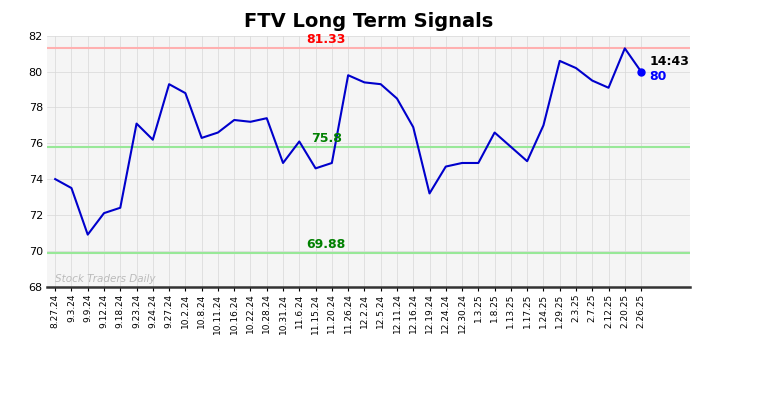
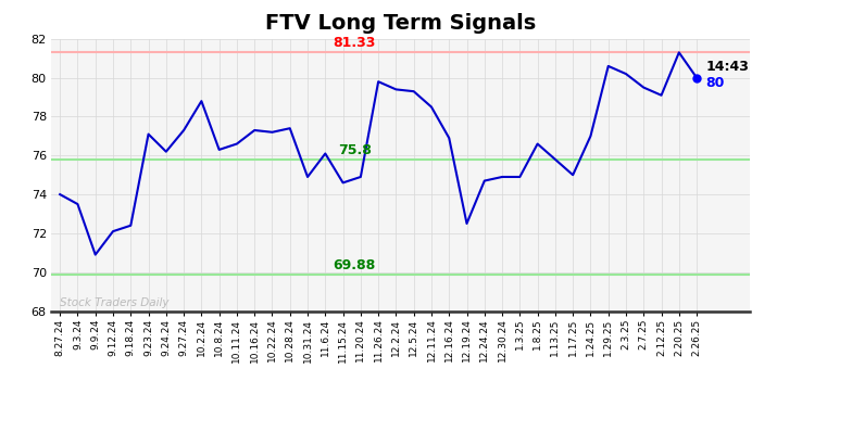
9.27.24: 79.3 -> 77.3
12.19.24: 73.2 -> 72.5
